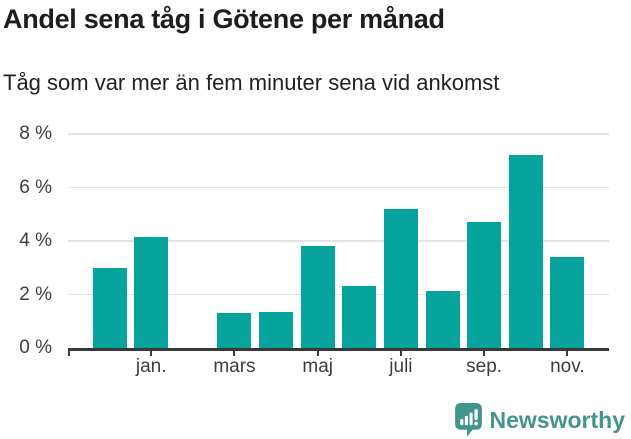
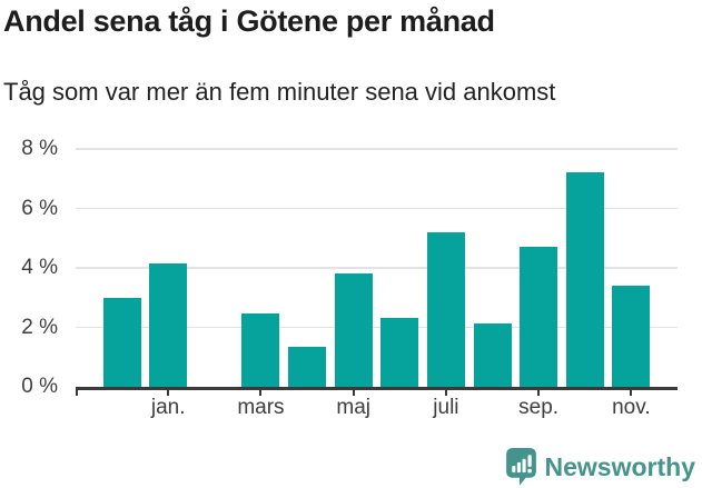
mars: 1.3% -> 2.5%
